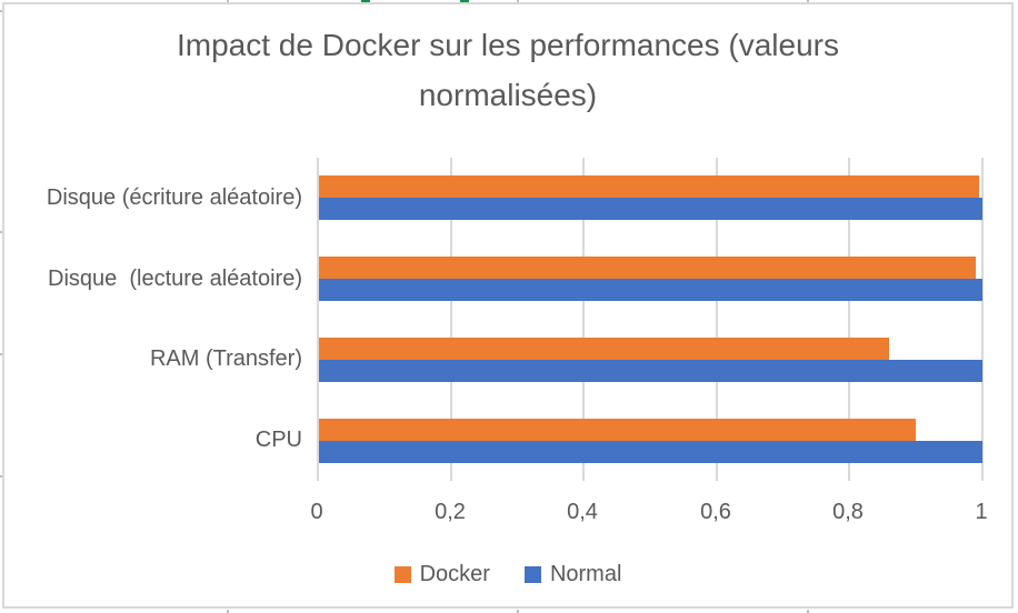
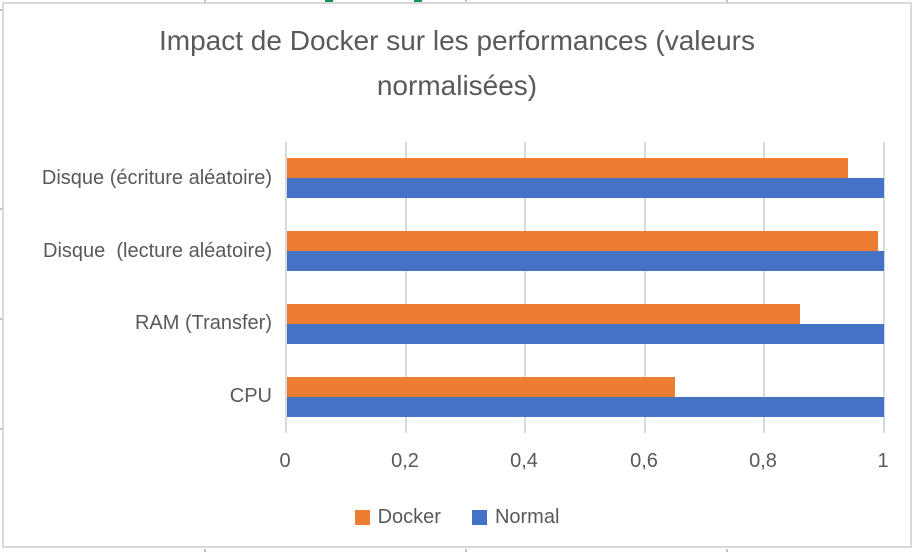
Docker/Disque (écriture aléatoire): 0,99 -> 0,94
Docker/CPU: 0,90 -> 0,65
